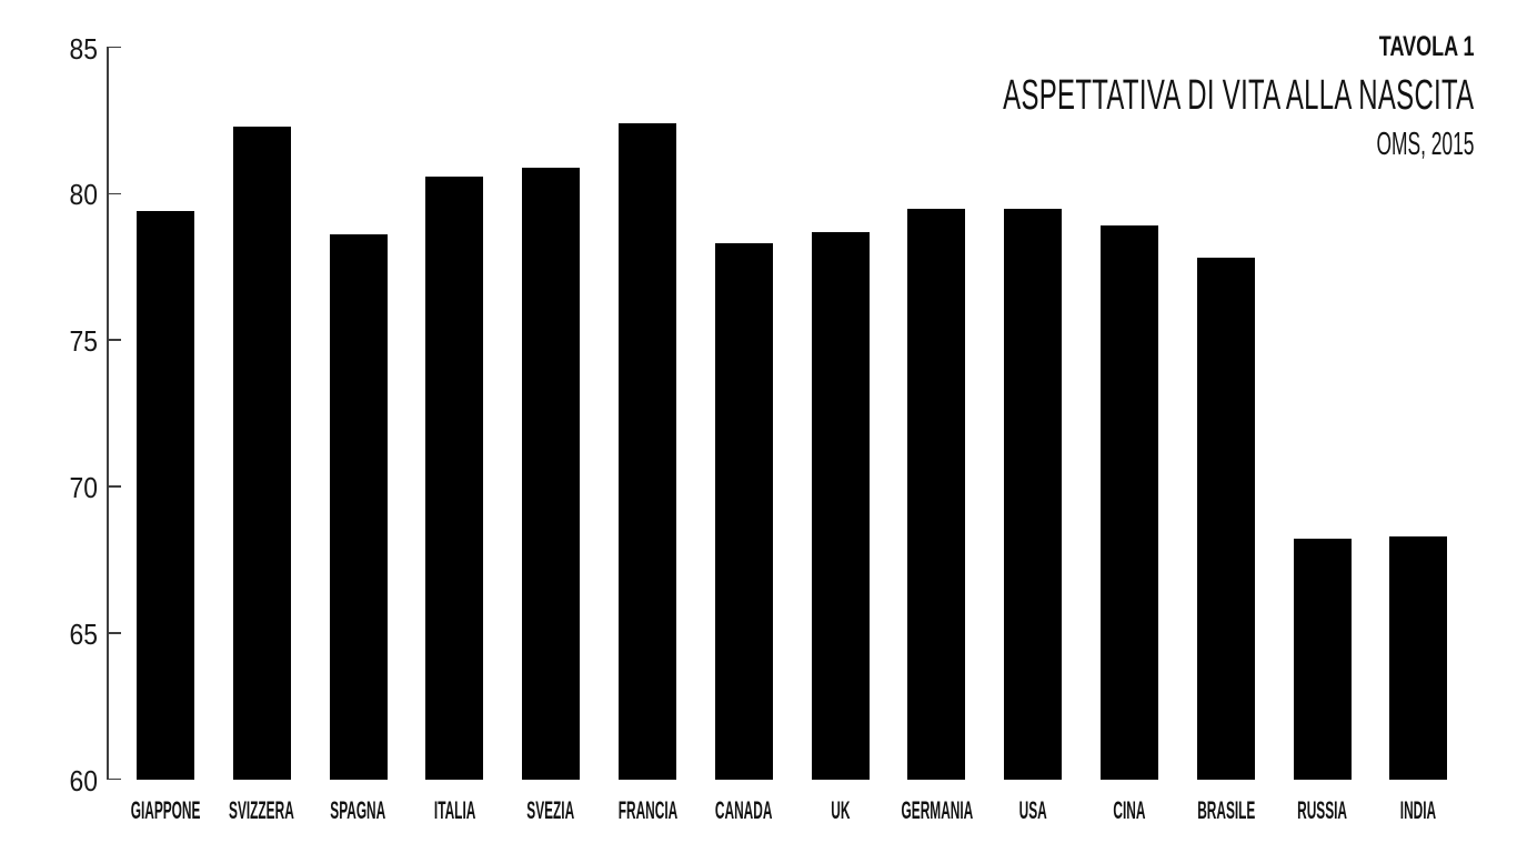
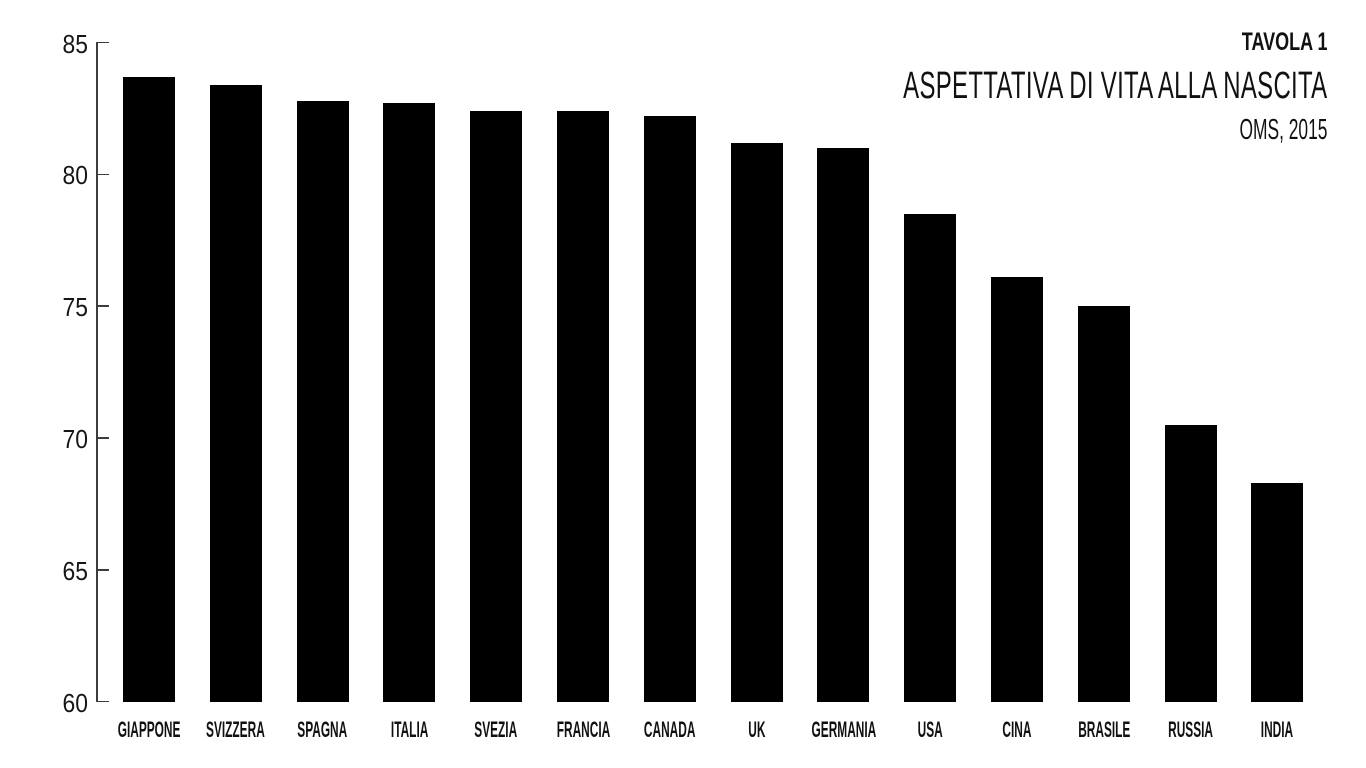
GIAPPONE: 79.4 -> 83.7
SVIZZERA: 82.3 -> 83.4
SPAGNA: 78.6 -> 82.8
ITALIA: 80.6 -> 82.7
SVEZIA: 80.9 -> 82.4
CANADA: 78.3 -> 82.2
UK: 78.7 -> 81.2
GERMANIA: 79.5 -> 81.0
USA: 79.5 -> 78.5
CINA: 78.9 -> 76.1
BRASILE: 77.8 -> 75.0
RUSSIA: 68.2 -> 70.5
